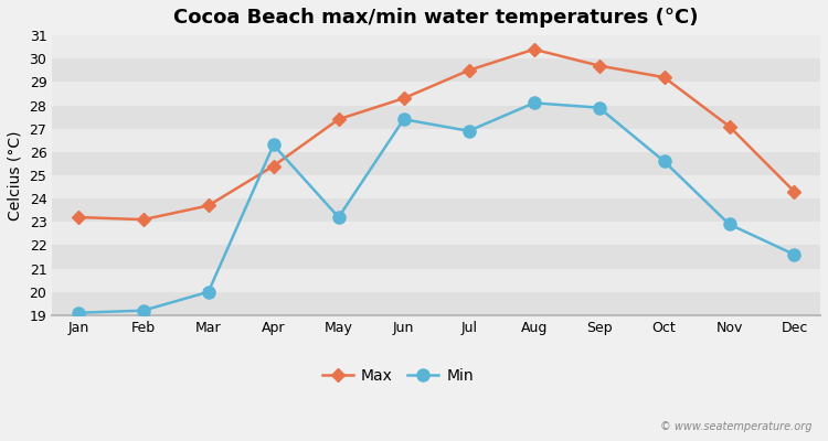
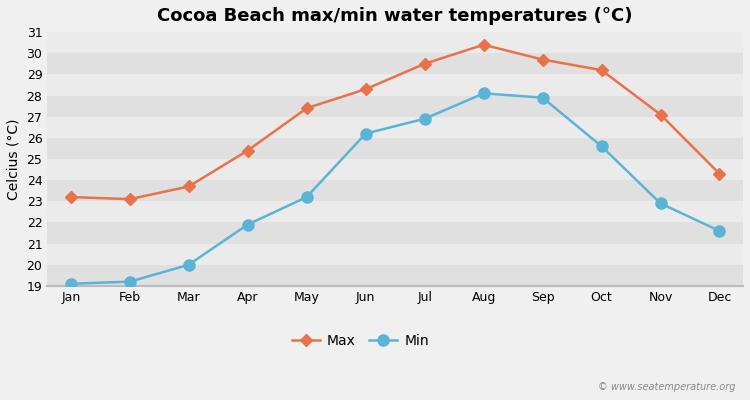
Min/Apr: 26.3 -> 21.9
Min/Jun: 27.4 -> 26.2
